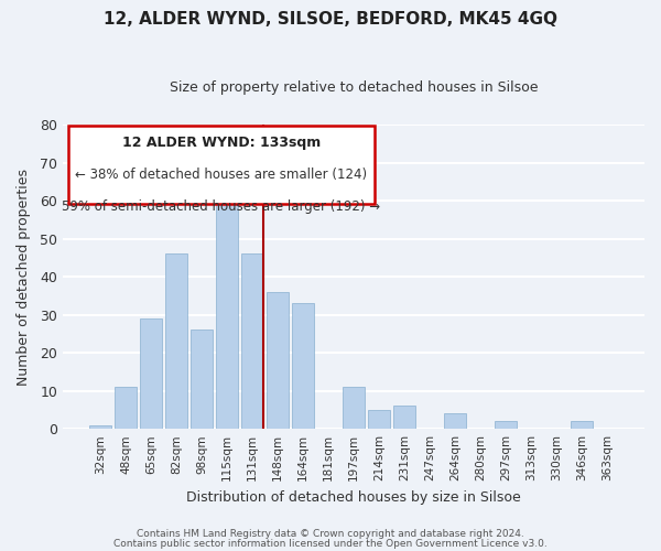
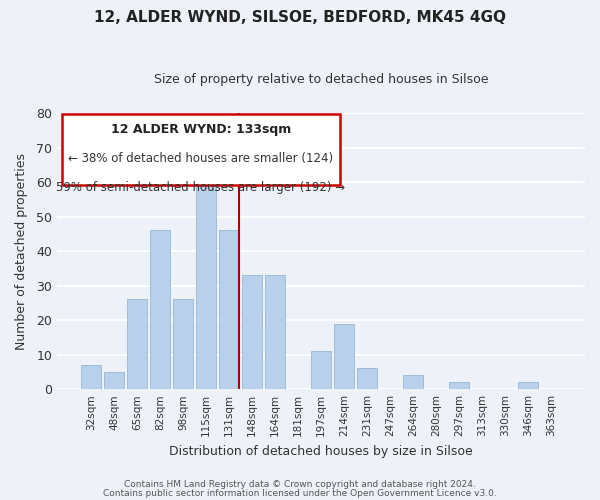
32sqm: 1 -> 7
48sqm: 11 -> 5
65sqm: 29 -> 26
148sqm: 36 -> 33
214sqm: 5 -> 19
